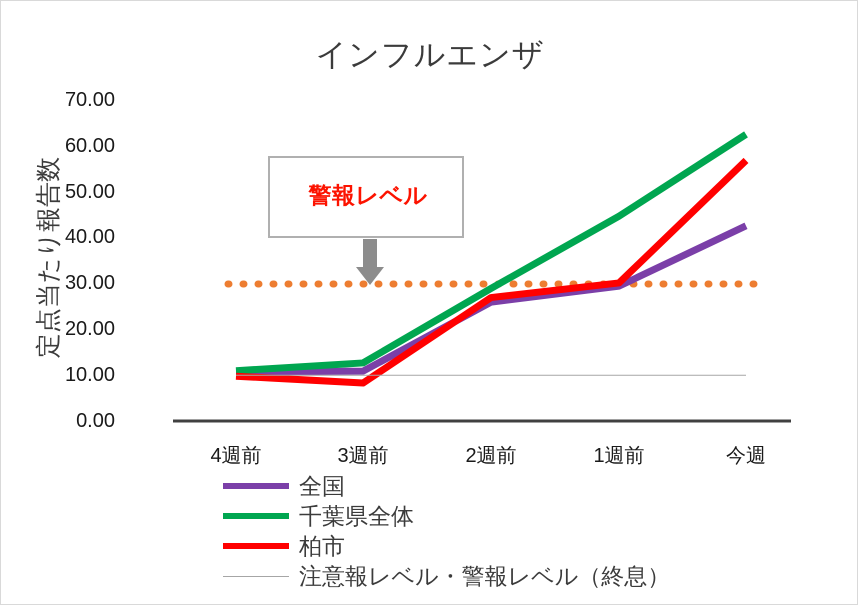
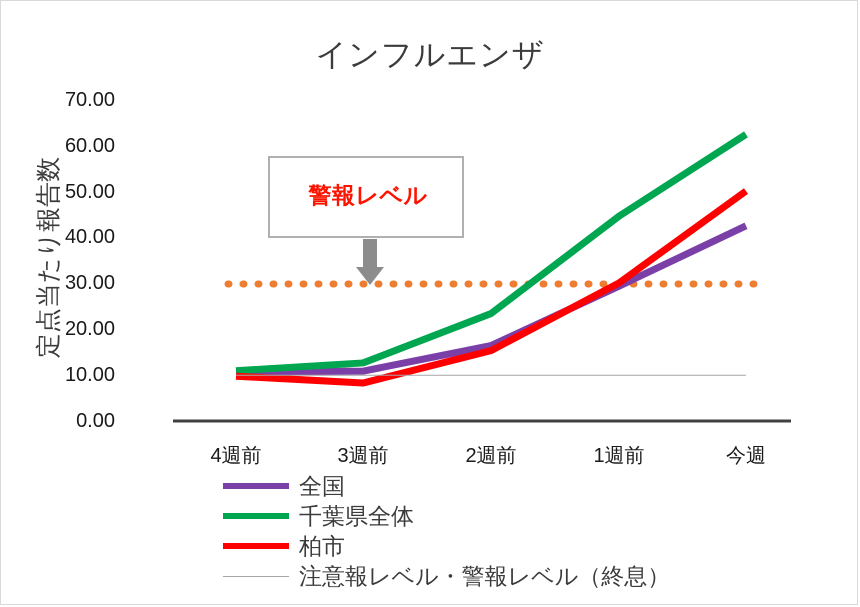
全国/2週前: 26 -> 16
千葉県全体/2週前: 29 -> 24
柏市/2週前: 27 -> 15
柏市/今週: 57 -> 50
